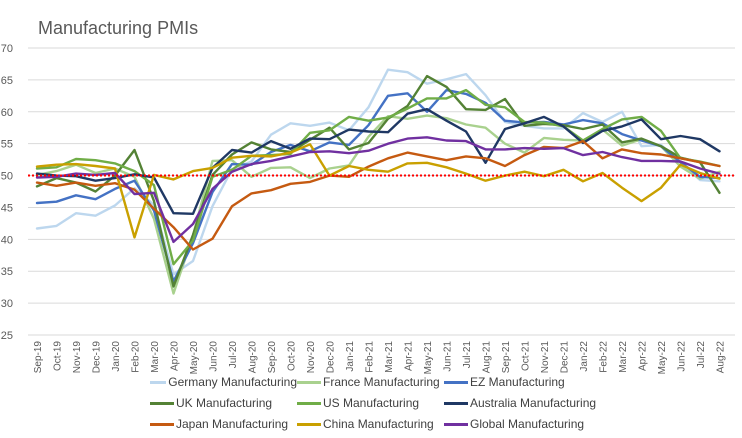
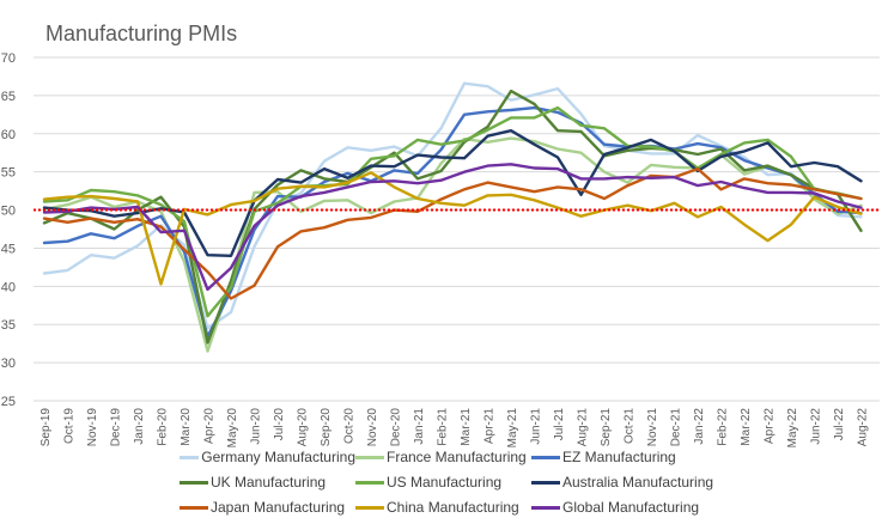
UK Manufacturing/Feb-20: 54 -> 52
UK Manufacturing/Mar-20: 46 -> 48
China Manufacturing/Dec-20: 50 -> 53
EZ Manufacturing/May-21: 60 -> 63
UK Manufacturing/Sep-21: 62 -> 57
Germany Manufacturing/Mar-22: 60 -> 57
